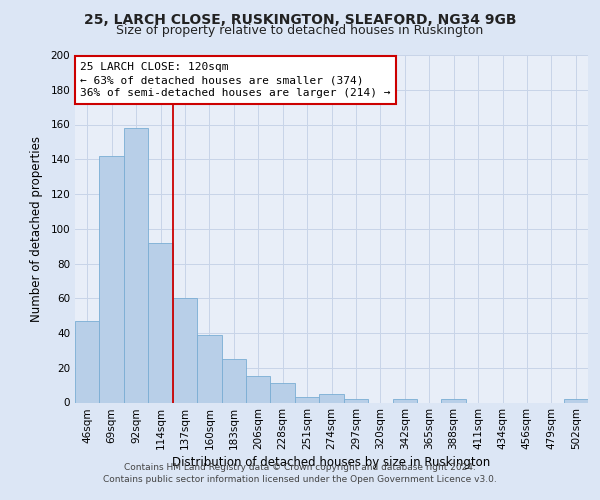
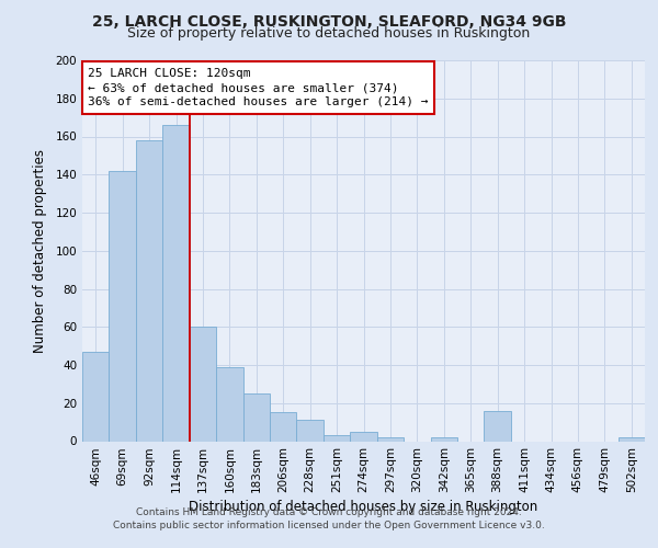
114sqm: 92 -> 166
388sqm: 2 -> 16
